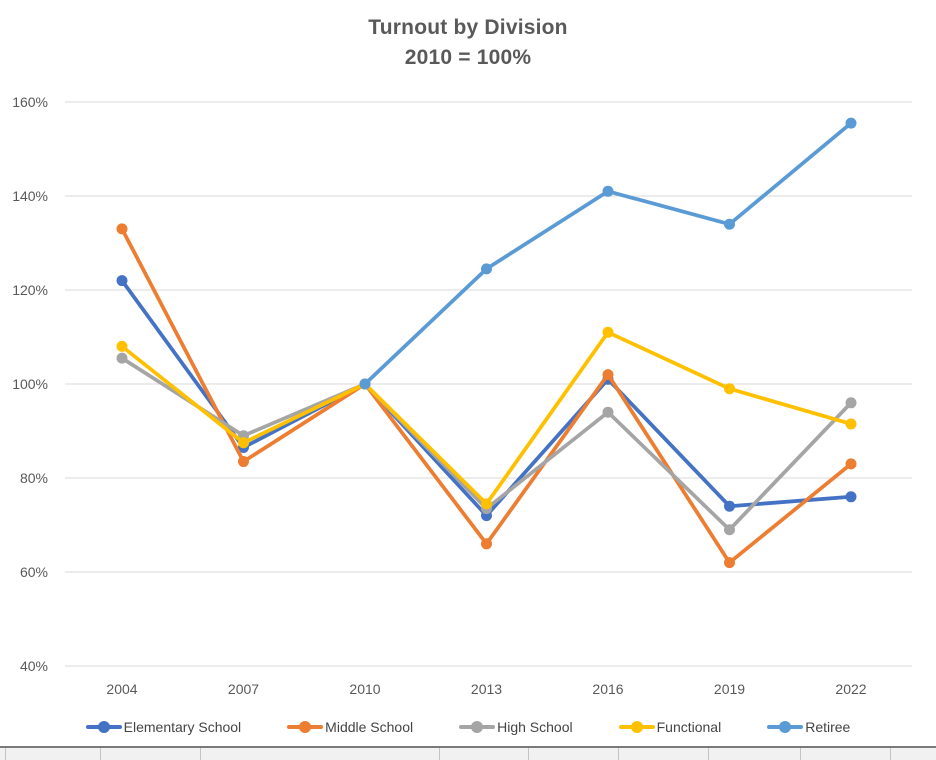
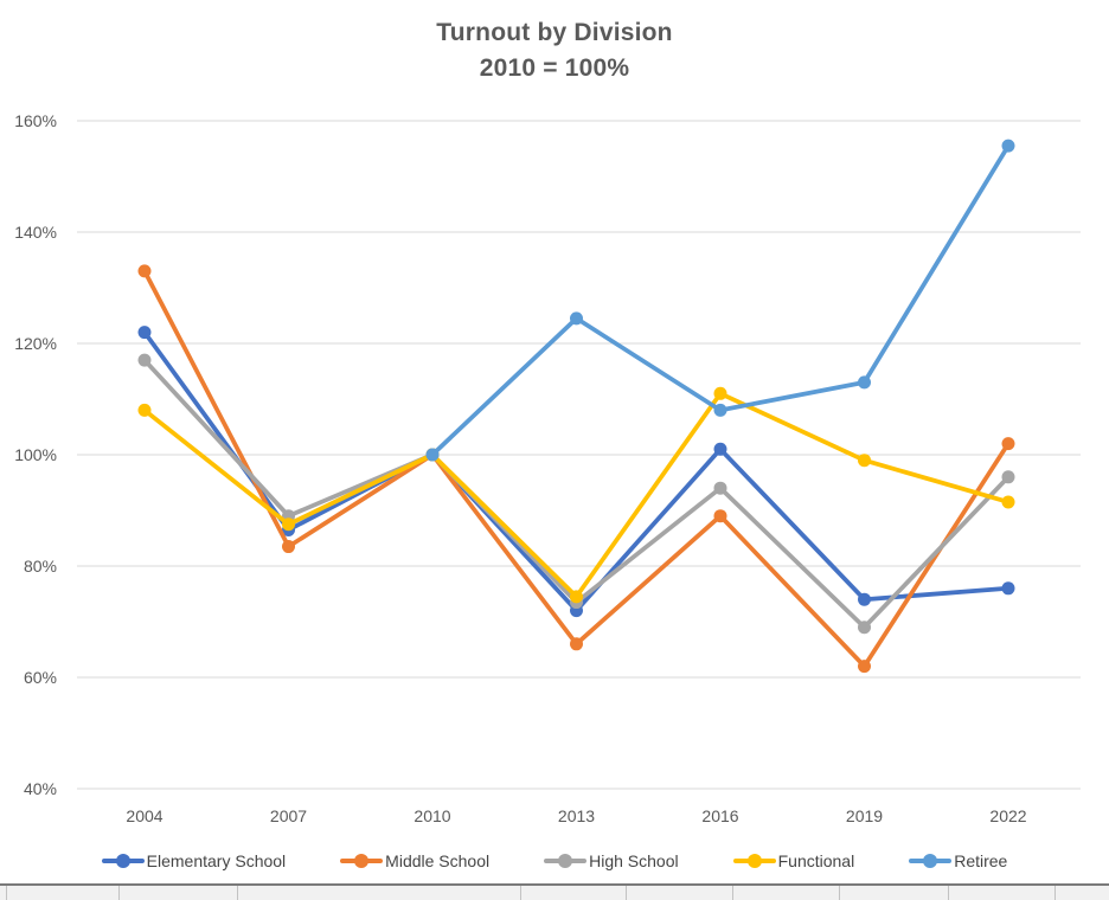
High School/2004: 106% -> 117%
Middle School/2016: 102% -> 89%
Retiree/2016: 141% -> 108%
Retiree/2019: 134% -> 113%
Middle School/2022: 83% -> 102%
